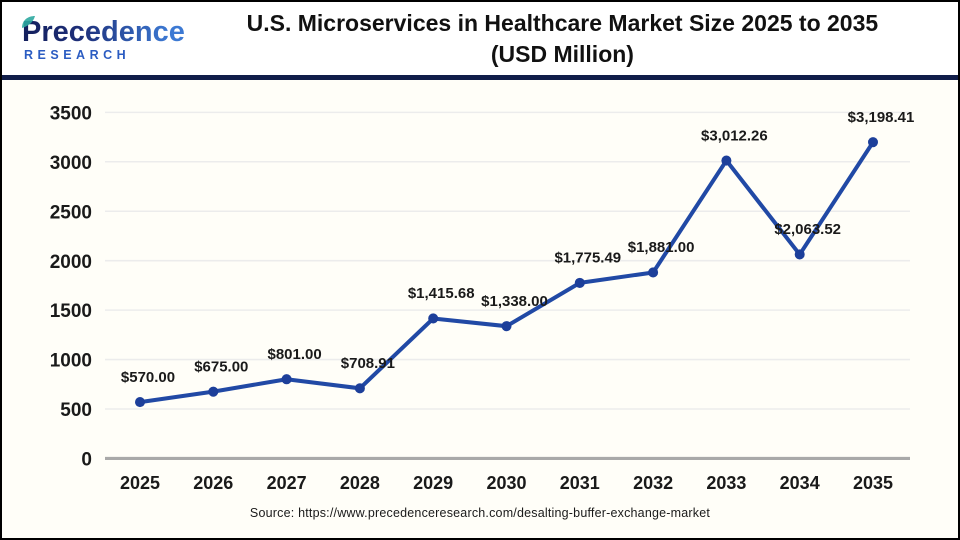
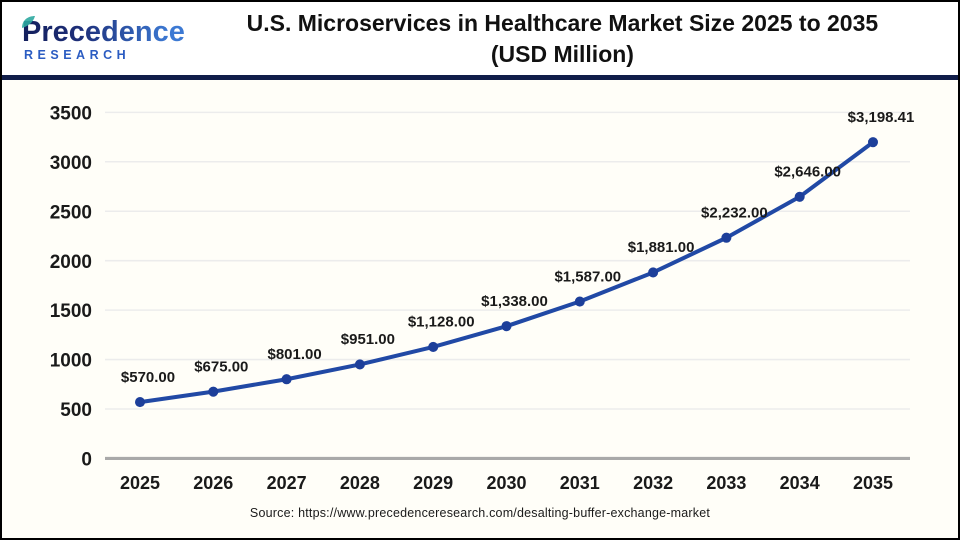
2028: $708.91 -> $951.00
2029: $1,415.68 -> $1,128.00
2031: $1,775.49 -> $1,587.00
2033: $3,012.26 -> $2,232.00
2034: $2,063.52 -> $2,646.00
